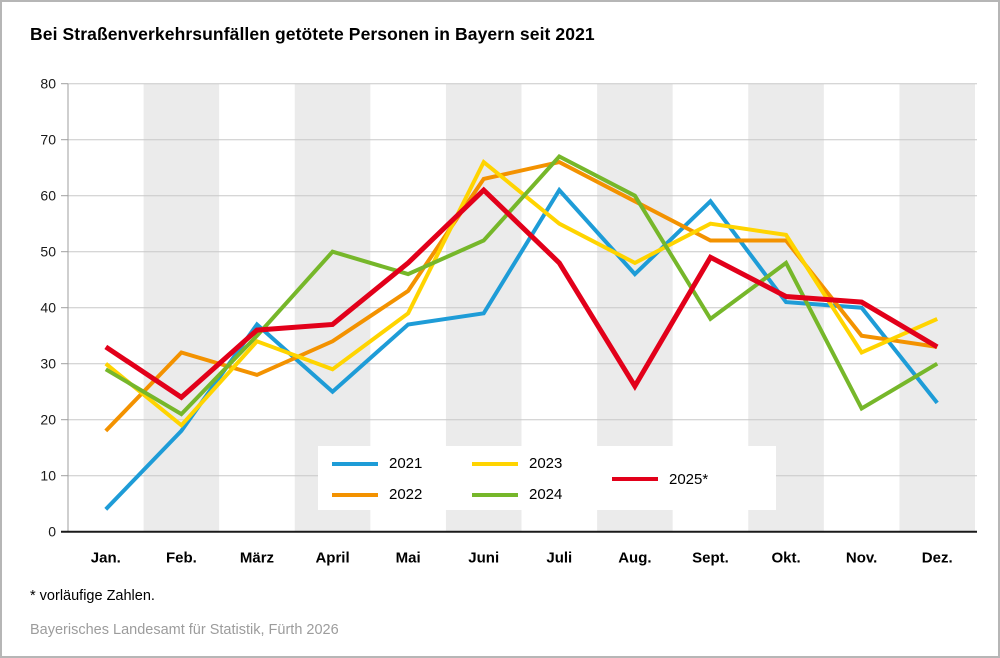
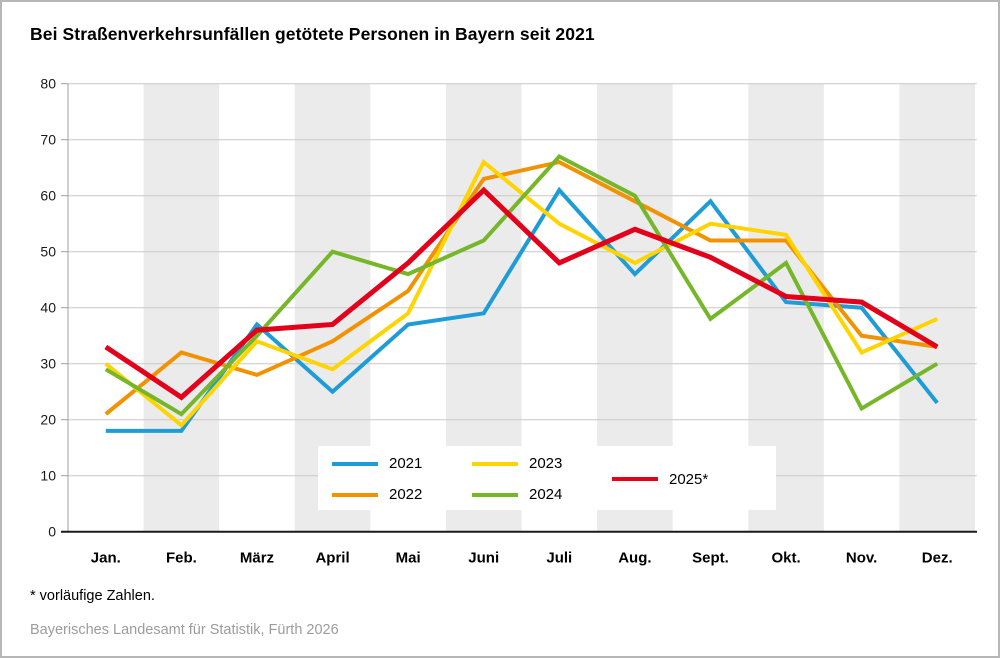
2021/Jan.: 4 -> 18
2022/Jan.: 18 -> 21
2025*/Aug.: 26 -> 54
